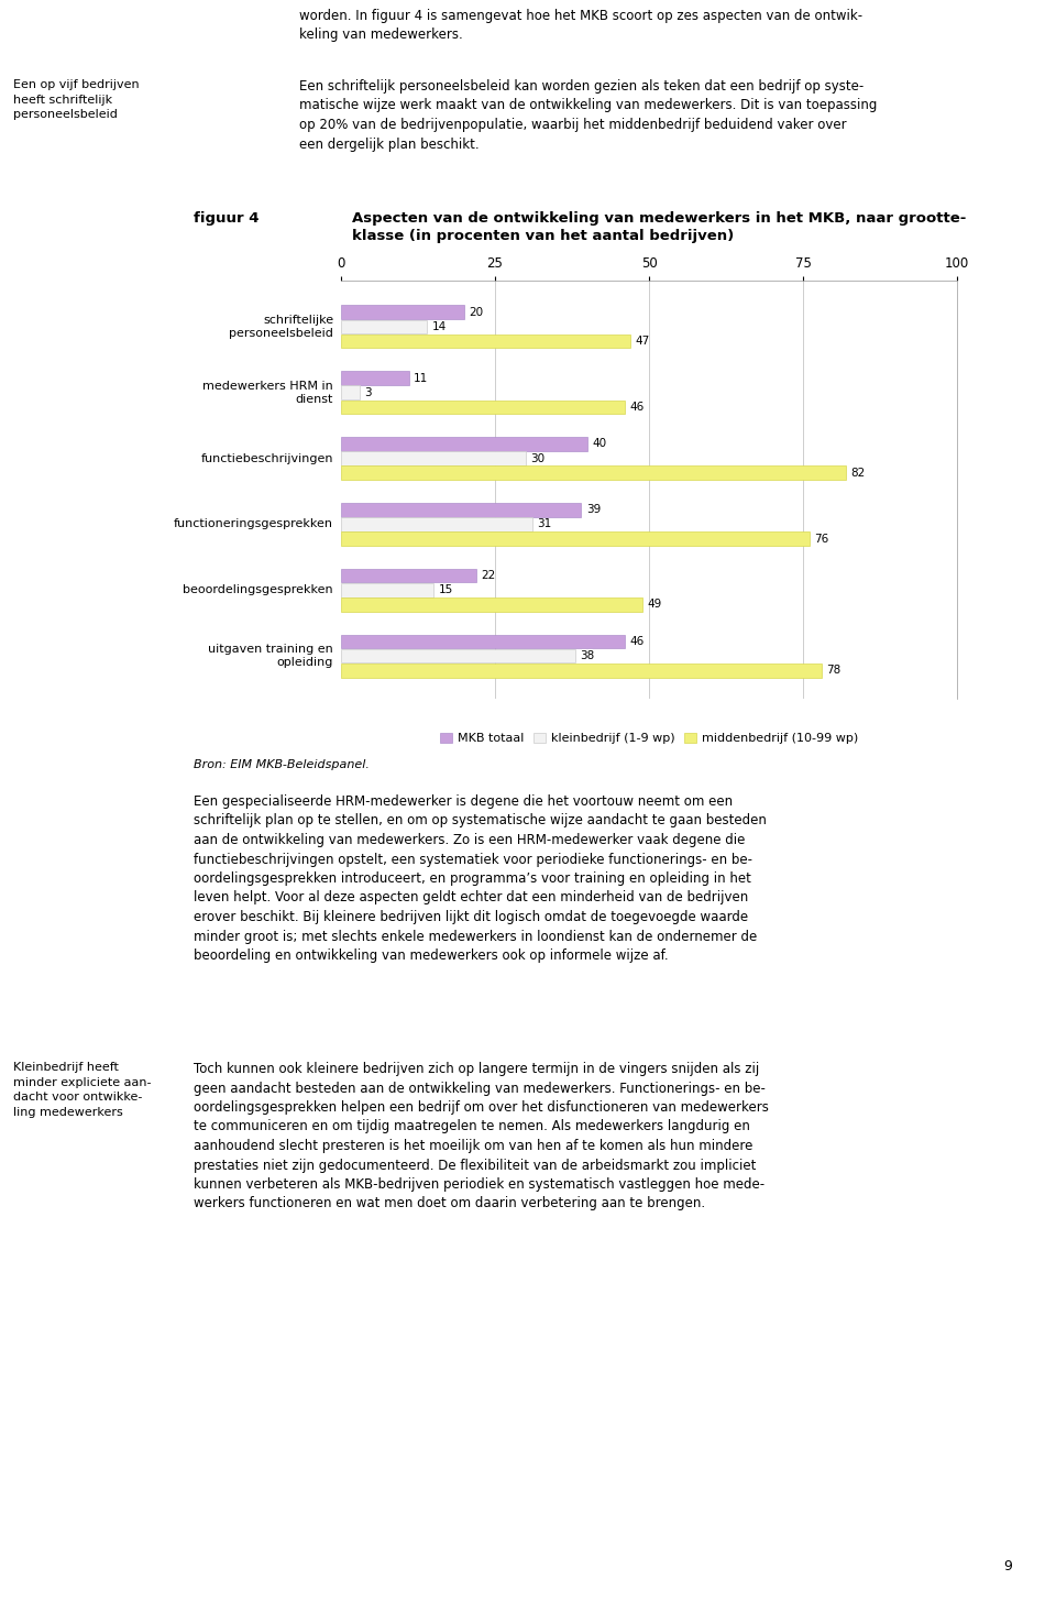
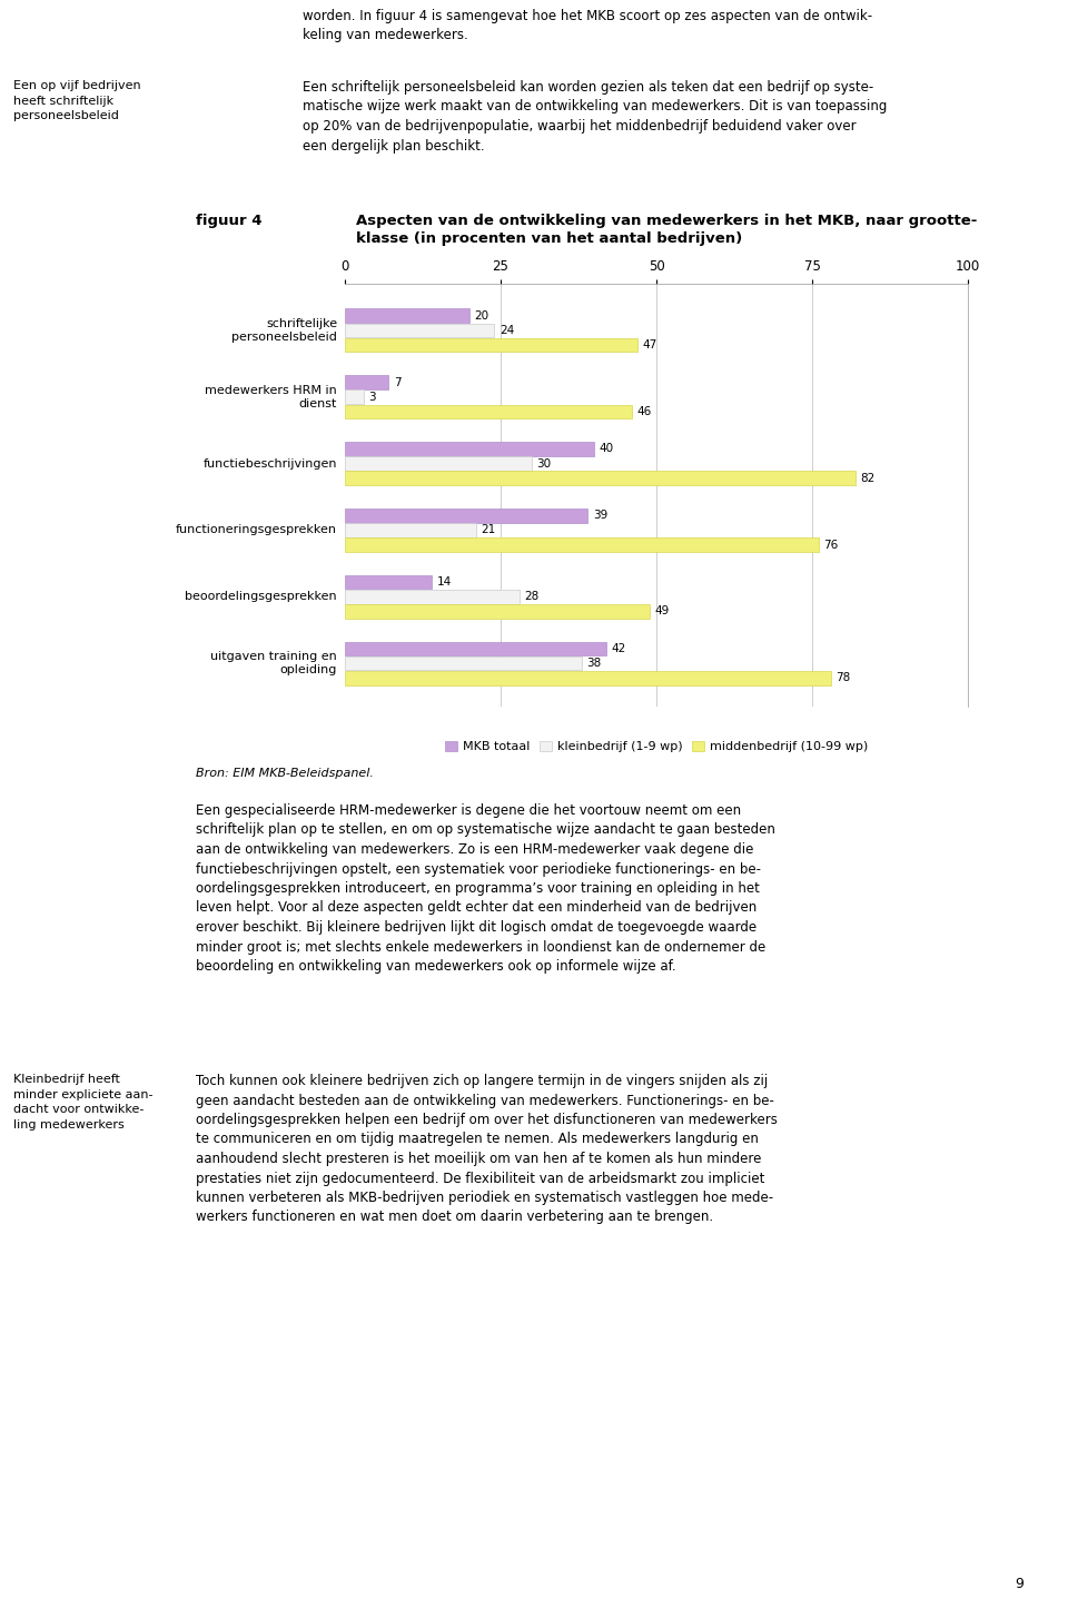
kleinbedrijf (1-9 wp)/schriftelijke personeelsbeleid: 14 -> 24
MKB totaal/medewerkers HRM in dienst: 11 -> 7
kleinbedrijf (1-9 wp)/functioneringsgesprekken: 31 -> 21
MKB totaal/beoordelingsgesprekken: 22 -> 14
kleinbedrijf (1-9 wp)/beoordelingsgesprekken: 15 -> 28
MKB totaal/uitgaven training en opleiding: 46 -> 42
